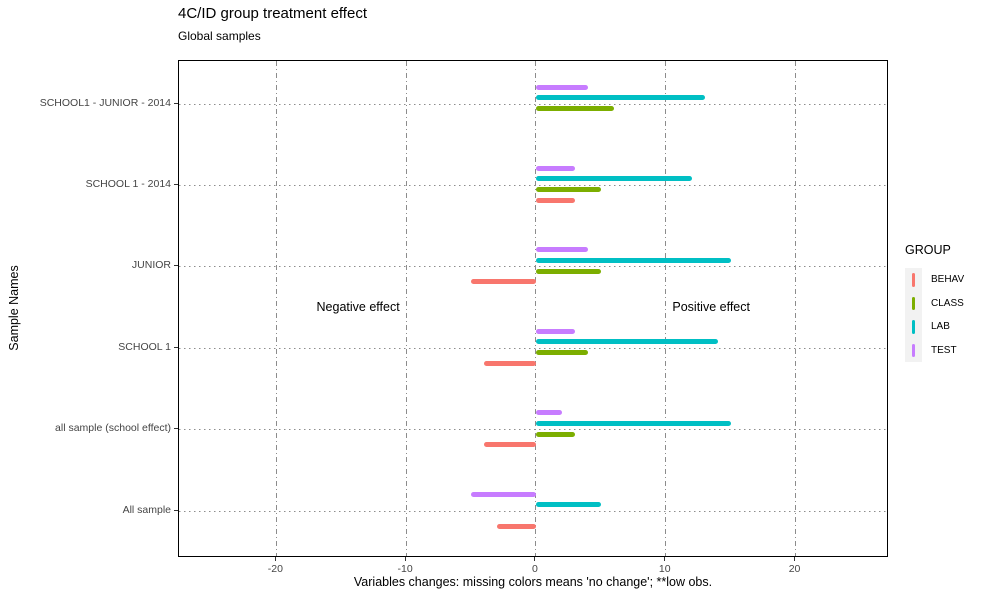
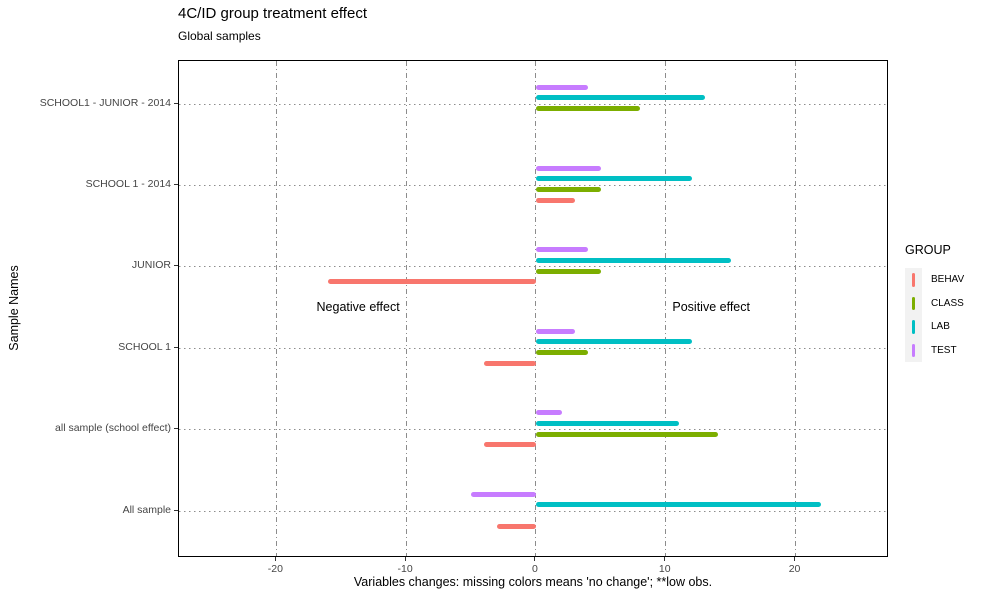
CLASS/SCHOOL1 - JUNIOR - 2014: 6 -> 8
TEST/SCHOOL 1 - 2014: 3 -> 5
BEHAV/JUNIOR: -5 -> -16
LAB/SCHOOL 1: 14 -> 12
LAB/all sample (school effect): 15 -> 11
CLASS/all sample (school effect): 3 -> 14
LAB/All sample: 5 -> 22
